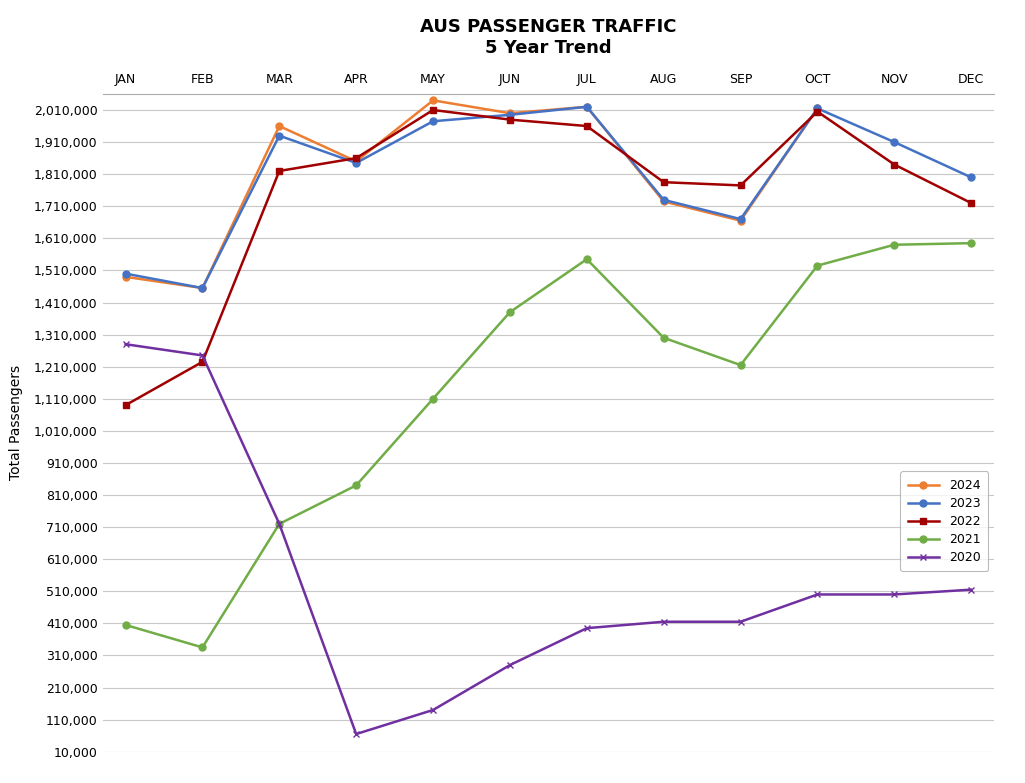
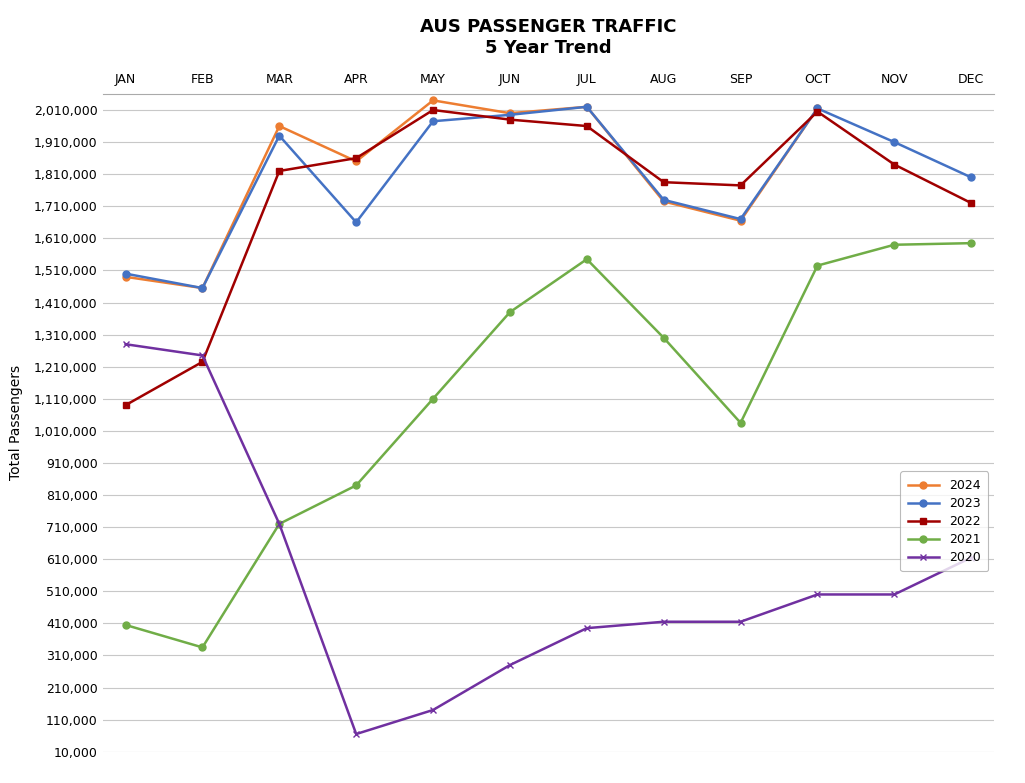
2023/APR: 1,845,000 -> 1,660,000
2021/SEP: 1,215,000 -> 1,035,000
2020/DEC: 515,000 -> 615,000
